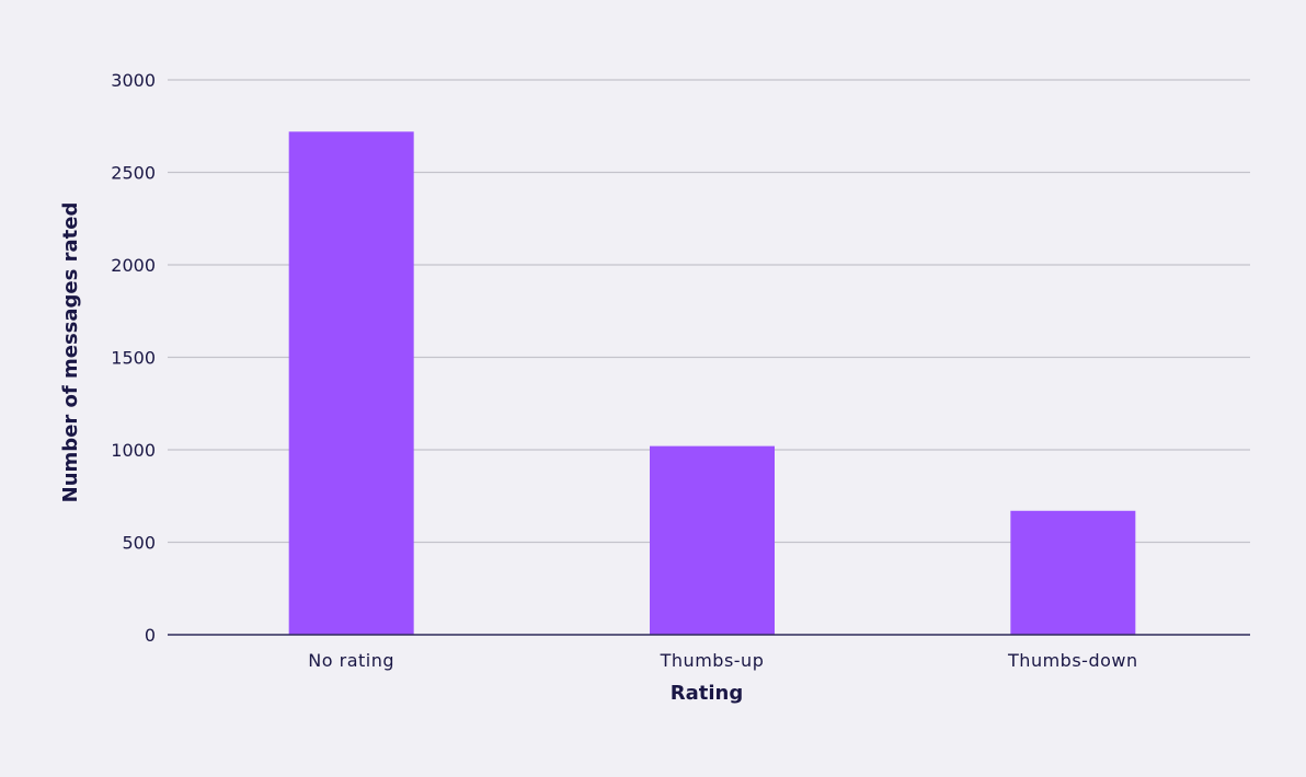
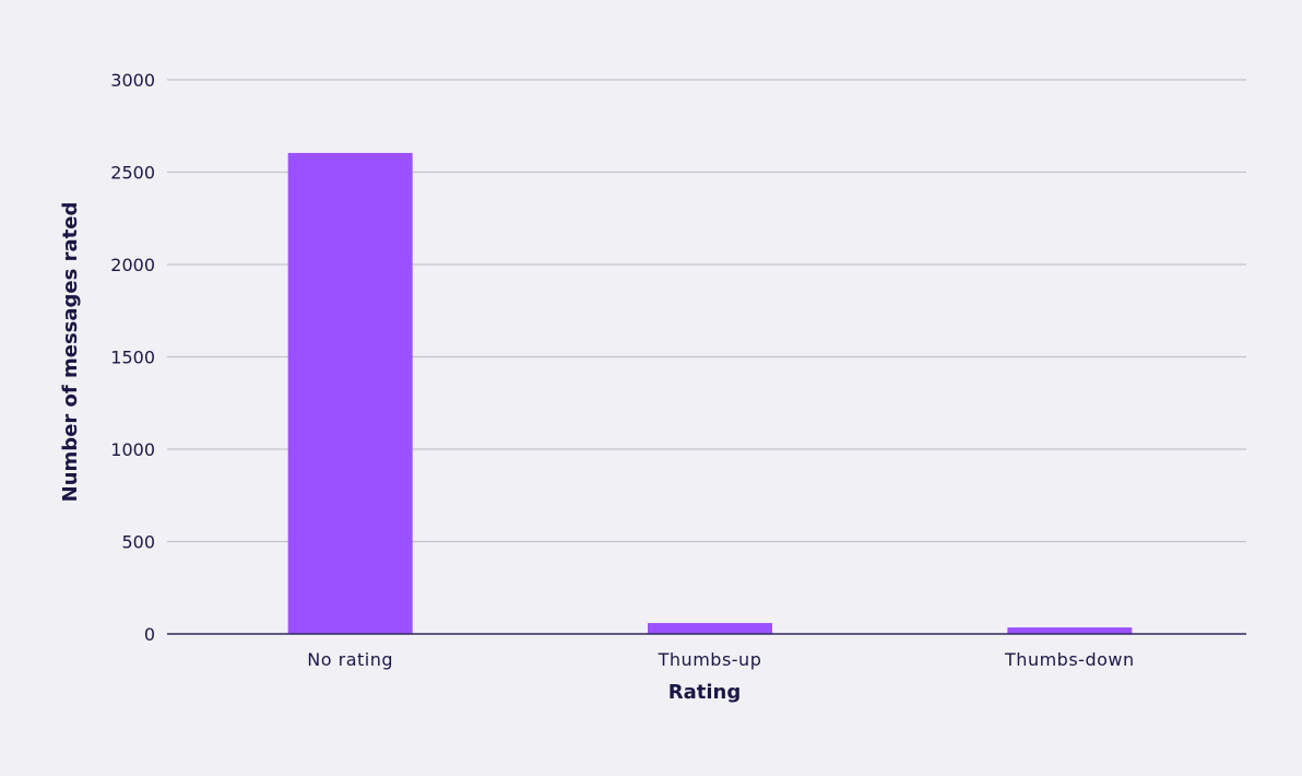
No rating: 2720 -> 2600
Thumbs-up: 1020 -> 60
Thumbs-down: 670 -> 40
